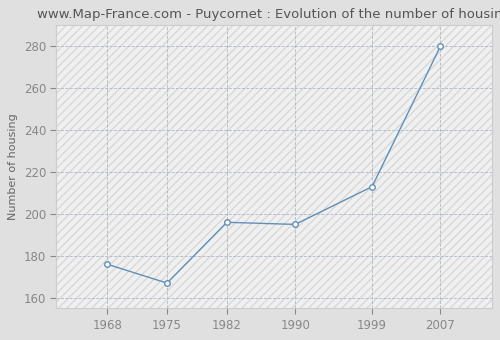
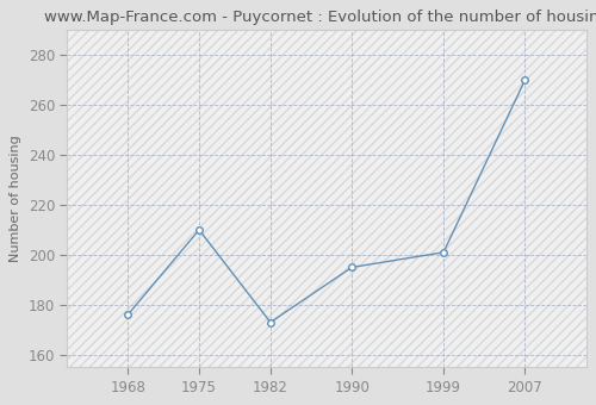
1975: 167 -> 210
1982: 196 -> 173
1999: 213 -> 201
2007: 280 -> 270
